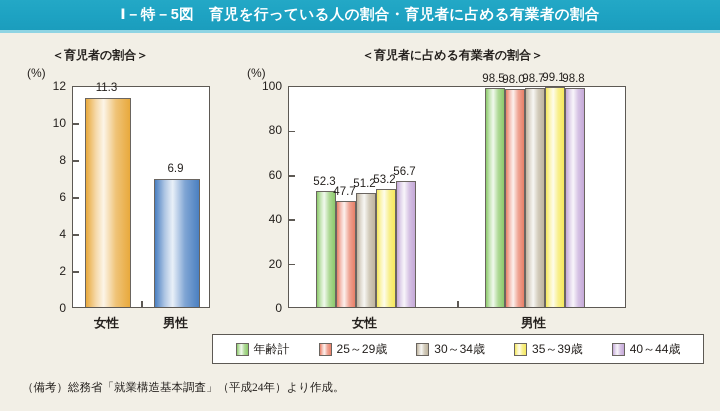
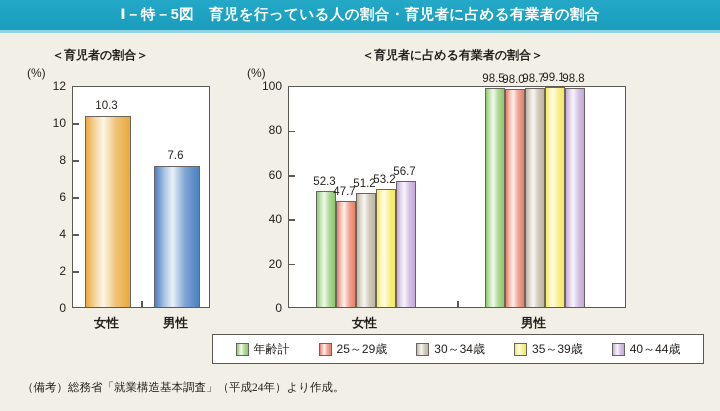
＜育児者の割合＞/女性: 11.3 -> 10.3
＜育児者の割合＞/男性: 6.9 -> 7.6
